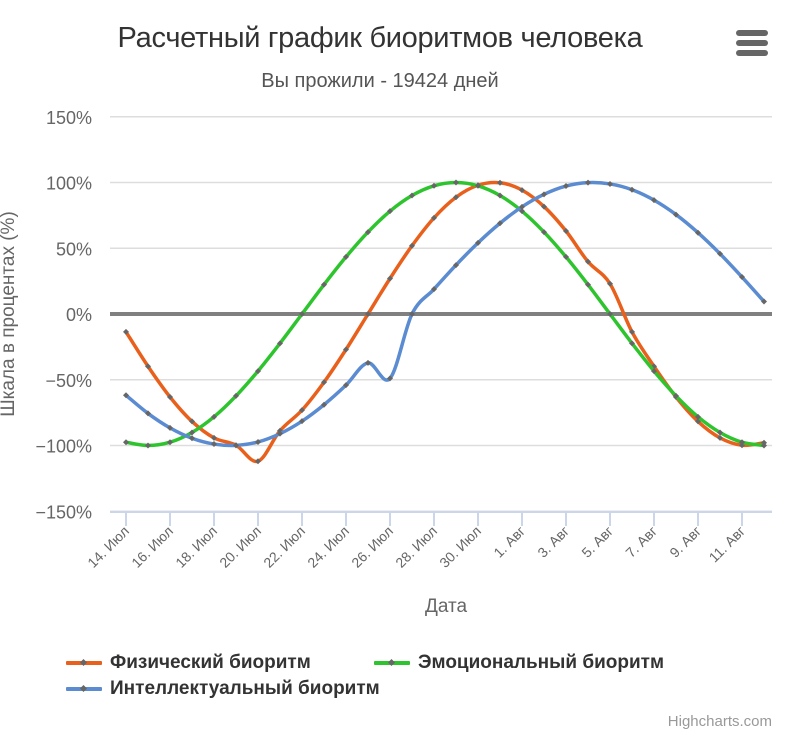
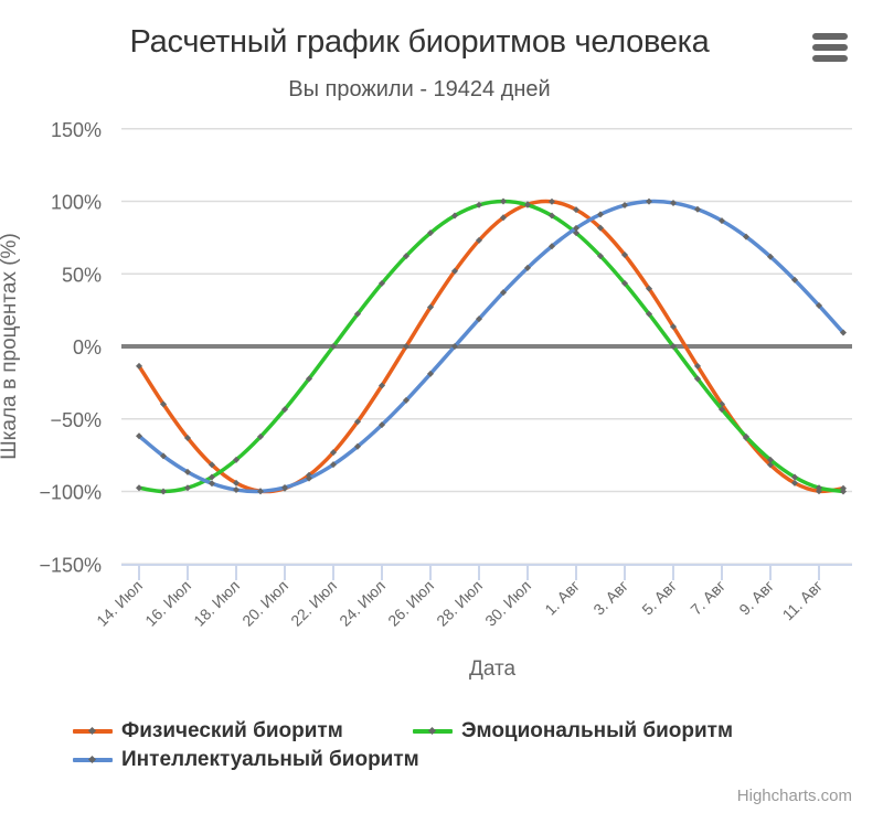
Физический биоритм/20. Июл: -112% -> -98%
Интеллектуальный биоритм/26. Июл: -49% -> -19%
Физический биоритм/5. Авг: 23% -> 14%
